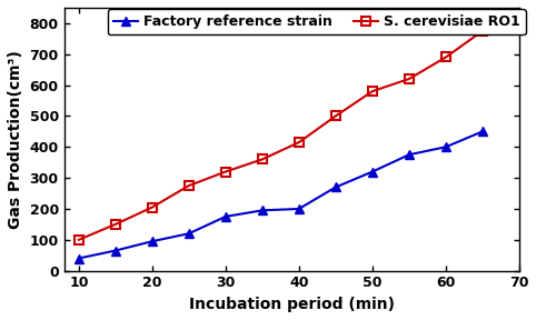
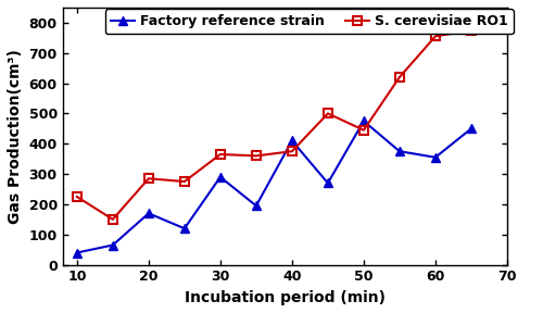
S. cerevisiae RO1/10: 100 -> 225
Factory reference strain/20: 95 -> 170
S. cerevisiae RO1/20: 205 -> 285
Factory reference strain/30: 175 -> 290
S. cerevisiae RO1/30: 320 -> 365
Factory reference strain/40: 200 -> 410
S. cerevisiae RO1/40: 415 -> 375
Factory reference strain/50: 320 -> 475
S. cerevisiae RO1/50: 580 -> 445
Factory reference strain/60: 400 -> 355
S. cerevisiae RO1/60: 690 -> 755
